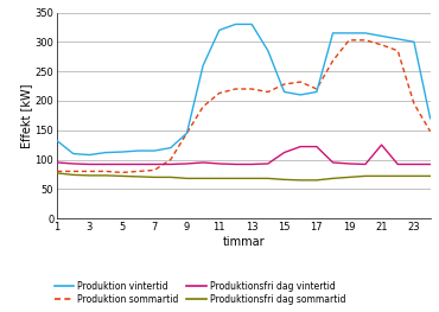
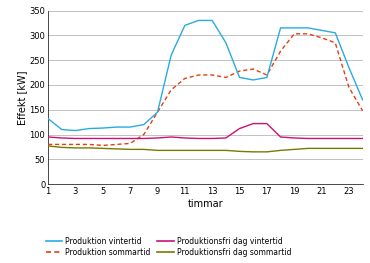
Produktionsfri dag vintertid/21: 125 -> 92
Produktion vintertid/23: 300 -> 235
